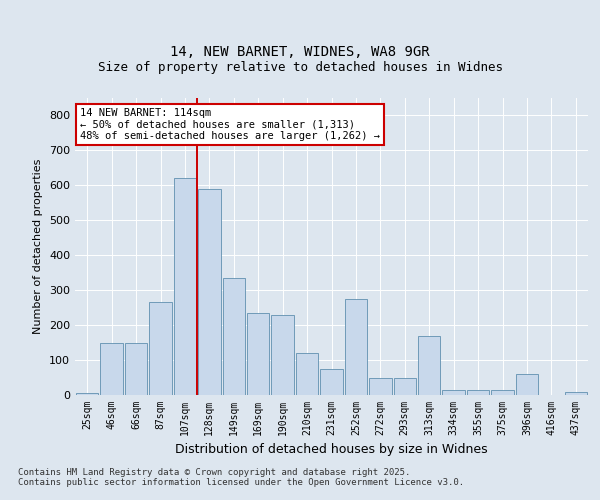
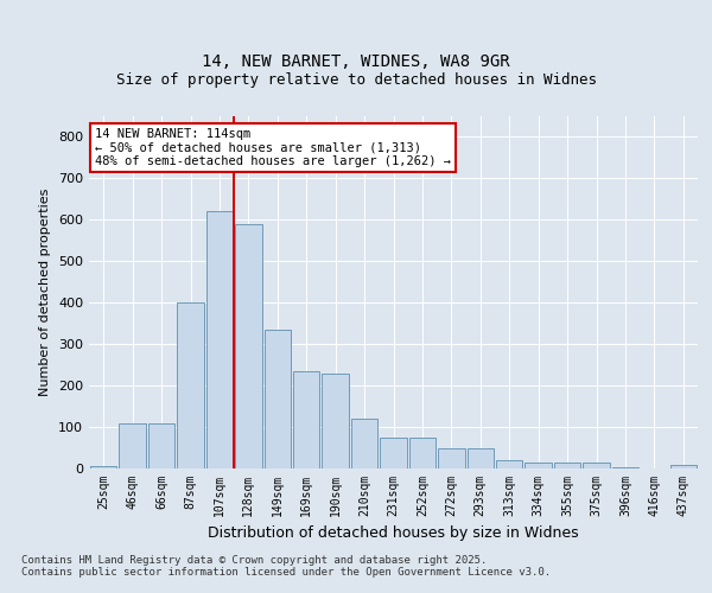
46sqm: 150 -> 110
66sqm: 150 -> 110
87sqm: 265 -> 400
252sqm: 275 -> 75
313sqm: 170 -> 20
396sqm: 60 -> 2
